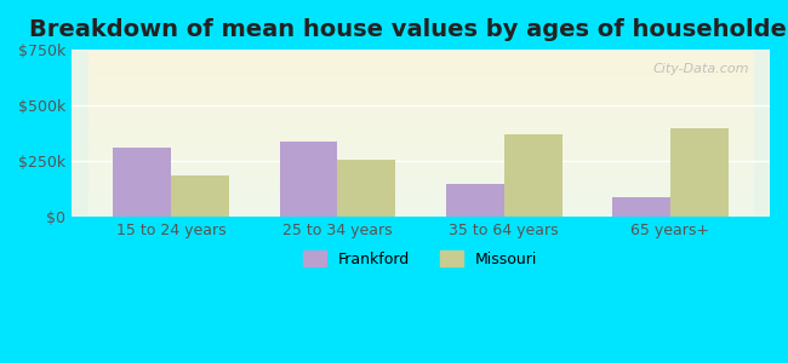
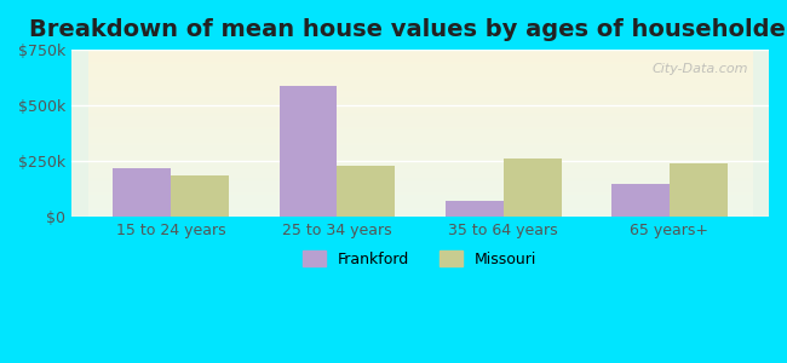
Frankford/15 to 24 years: $310k -> $220k
Frankford/25 to 34 years: $340k -> $590k
Missouri/25 to 34 years: $260k -> $230k
Frankford/35 to 64 years: $150k -> $80k
Missouri/35 to 64 years: $370k -> $260k
Frankford/65 years+: $90k -> $150k
Missouri/65 years+: $400k -> $240k
